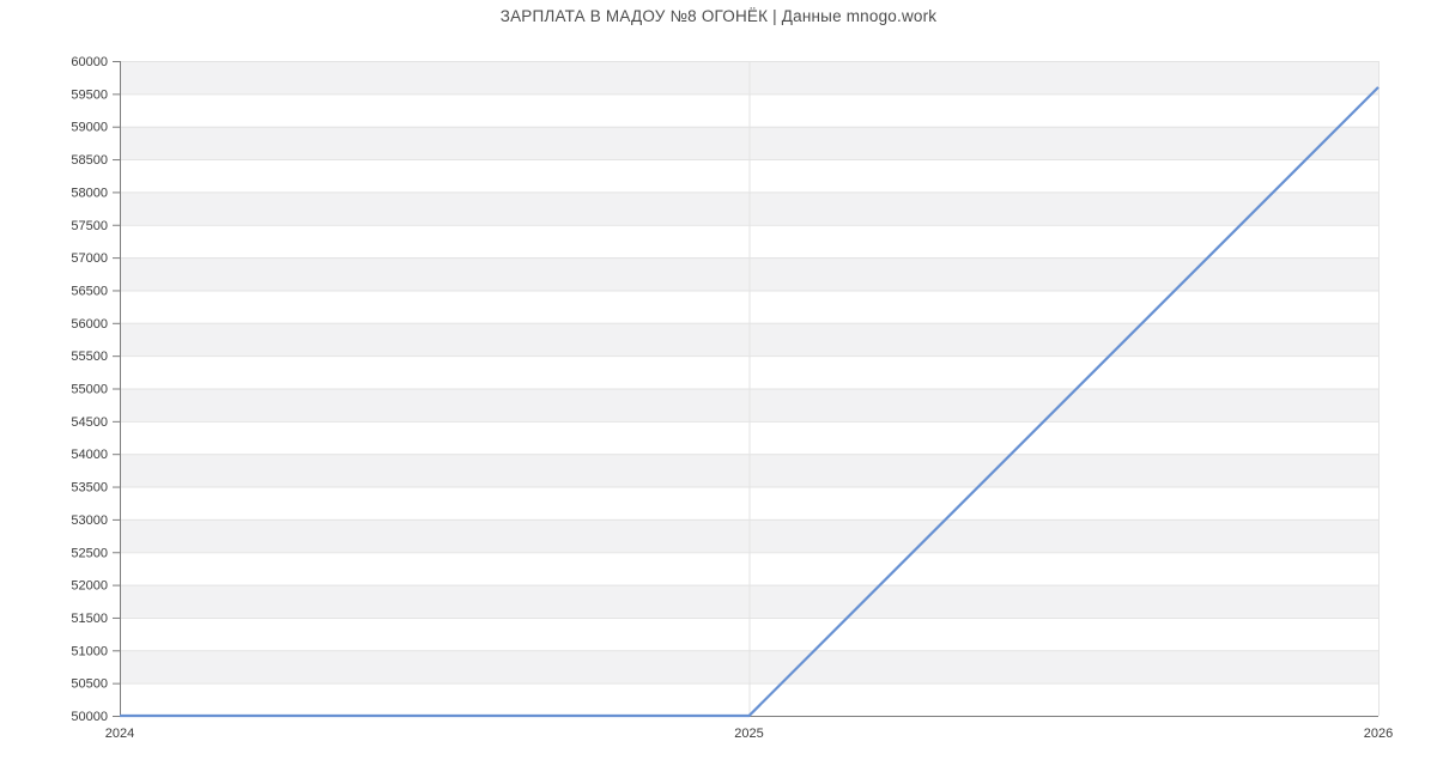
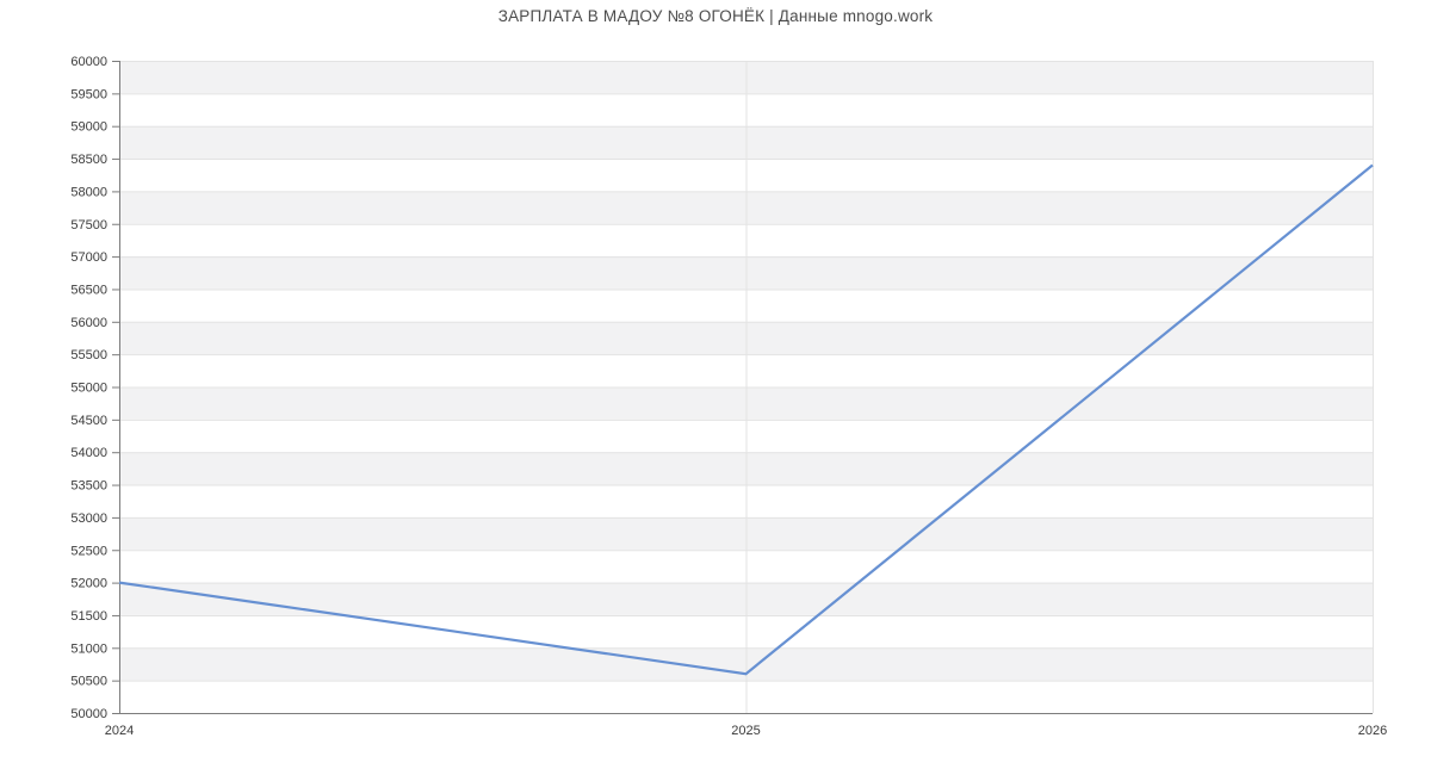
2024: 50000 -> 52000
2025: 50000 -> 50600
2026: 59600 -> 58400
